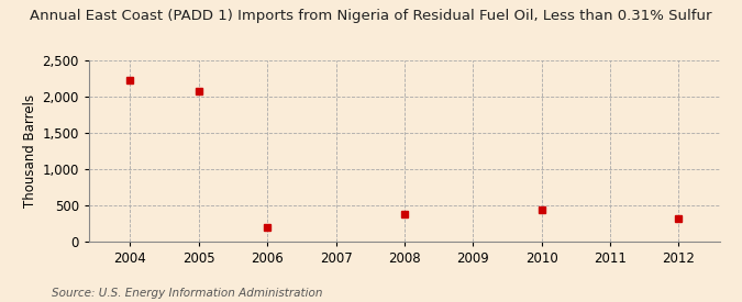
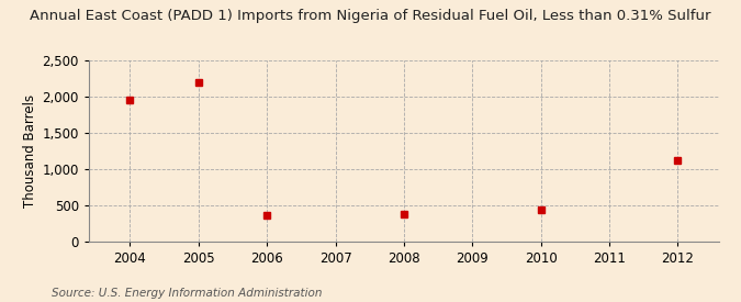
2004: 2,220 -> 1,960
2005: 2,080 -> 2,200
2006: 200 -> 360
2012: 320 -> 1,120
